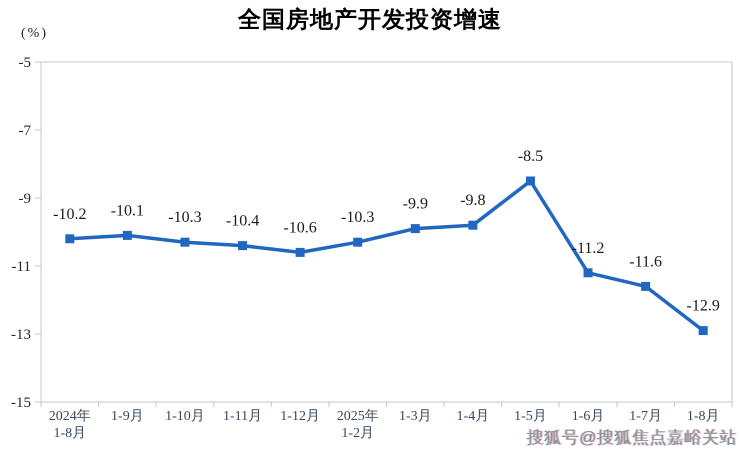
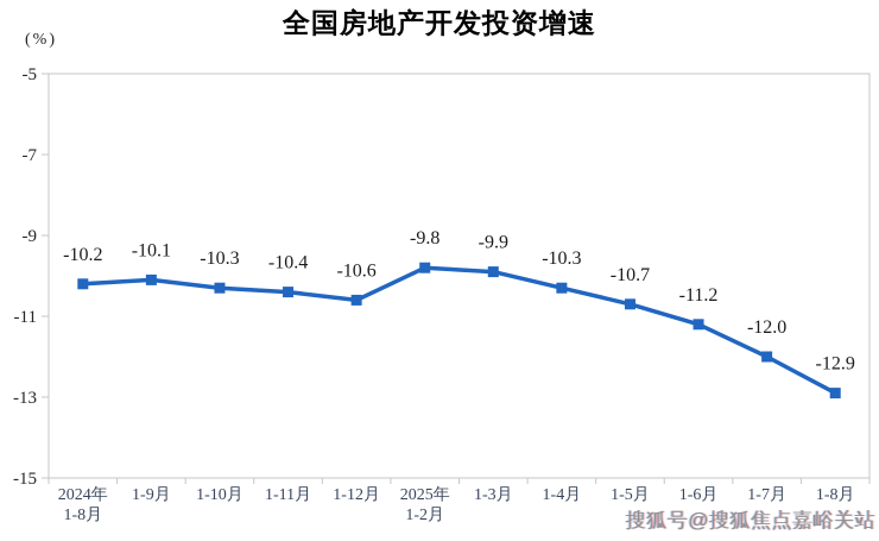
2025年 1-2月: -10.3 -> -9.8
1-4月: -9.8 -> -10.3
1-5月: -8.5 -> -10.7
1-7月: -11.6 -> -12.0
